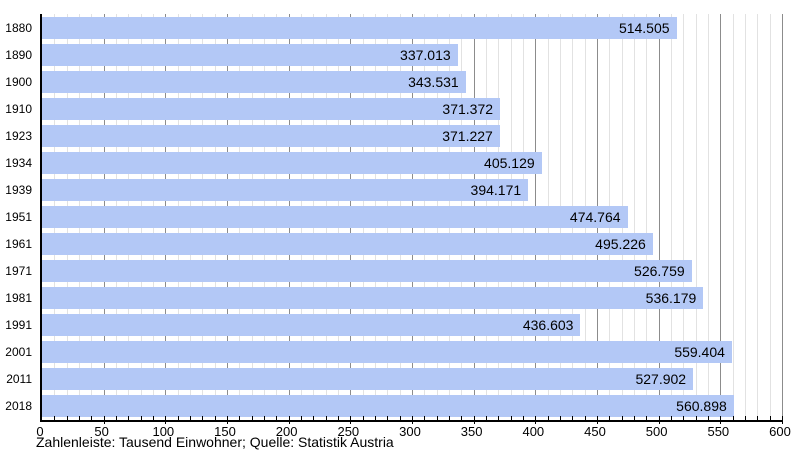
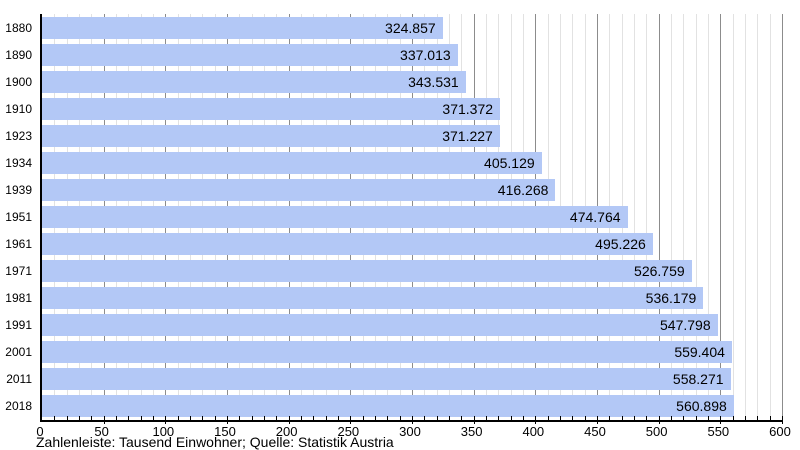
1880: 514.505 -> 324.857
1939: 394.171 -> 416.268
1991: 436.603 -> 547.798
2011: 527.902 -> 558.271
